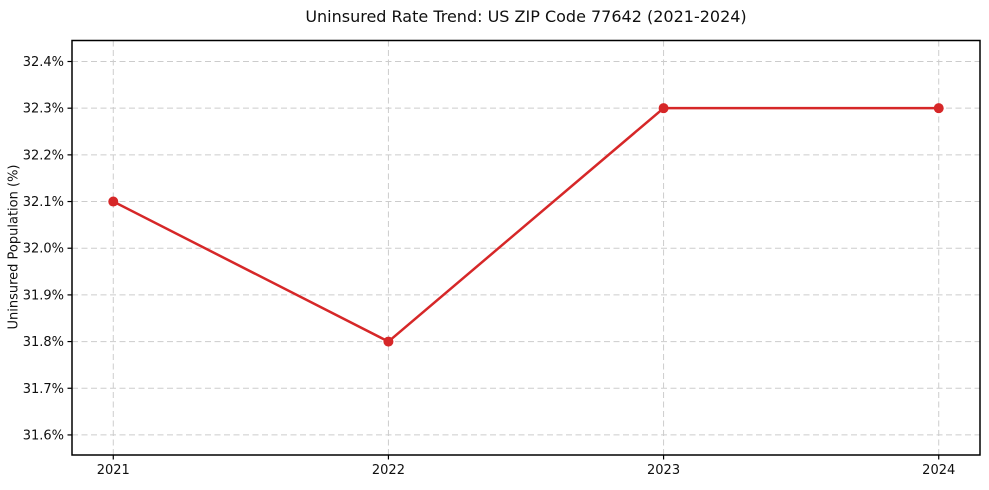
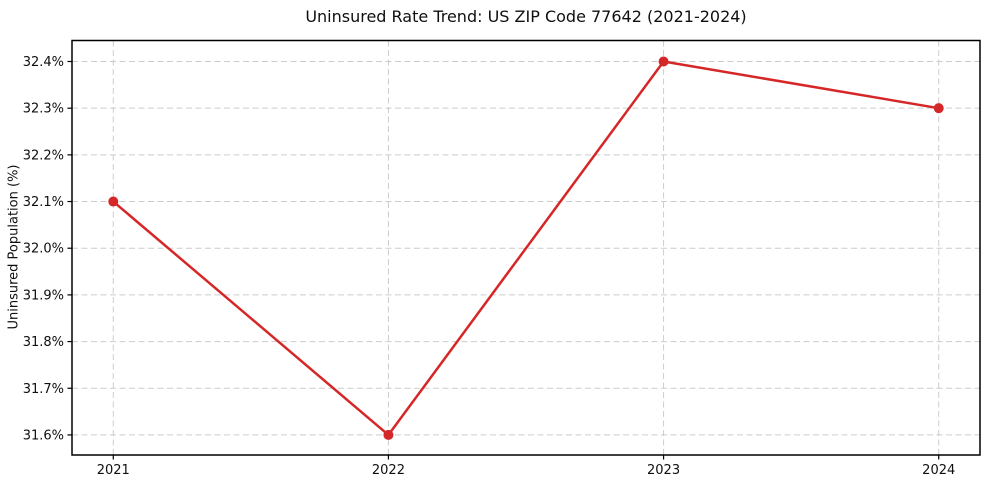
2022: 31.8% -> 31.6%
2023: 32.3% -> 32.4%
